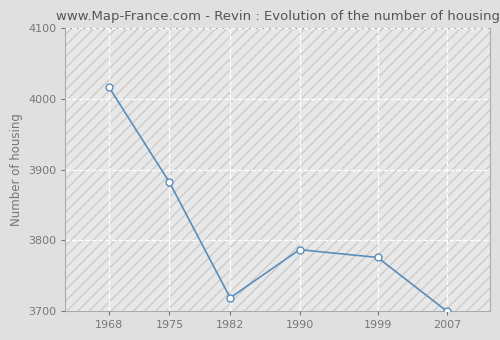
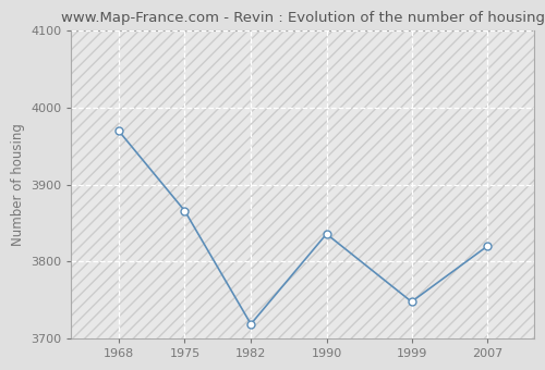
1968: 4017 -> 3970
1975: 3882 -> 3866
1990: 3787 -> 3836
1999: 3776 -> 3748
2007: 3700 -> 3820
